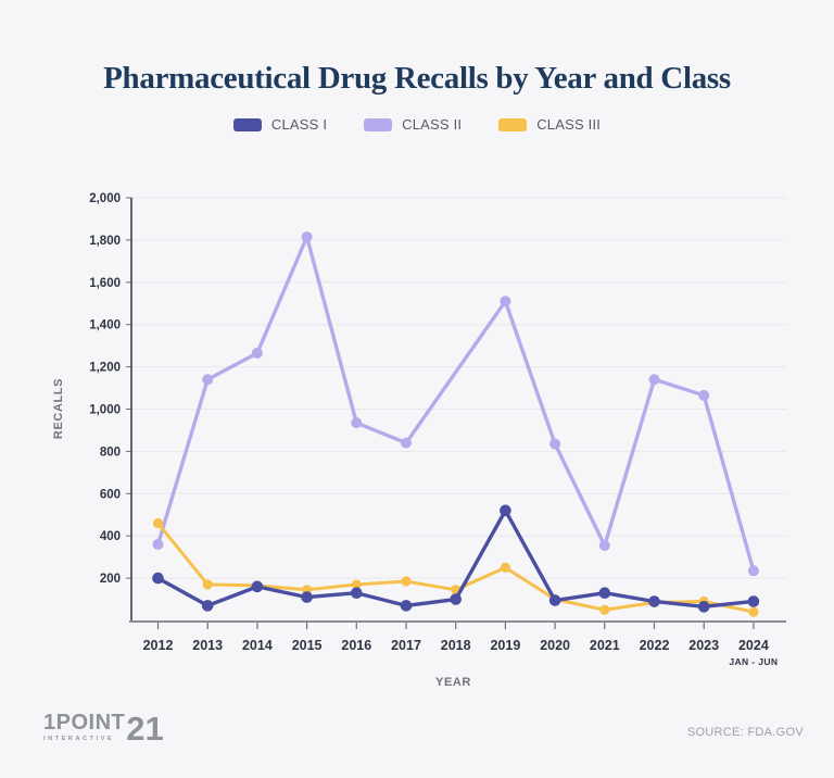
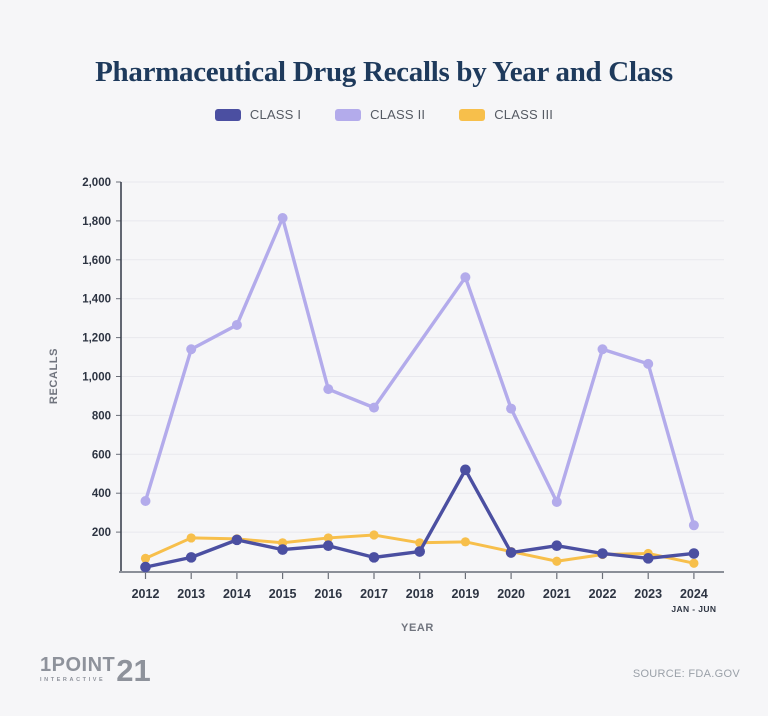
CLASS I/2012: 200 -> 20
CLASS III/2012: 460 -> 60
CLASS III/2019: 250 -> 150
